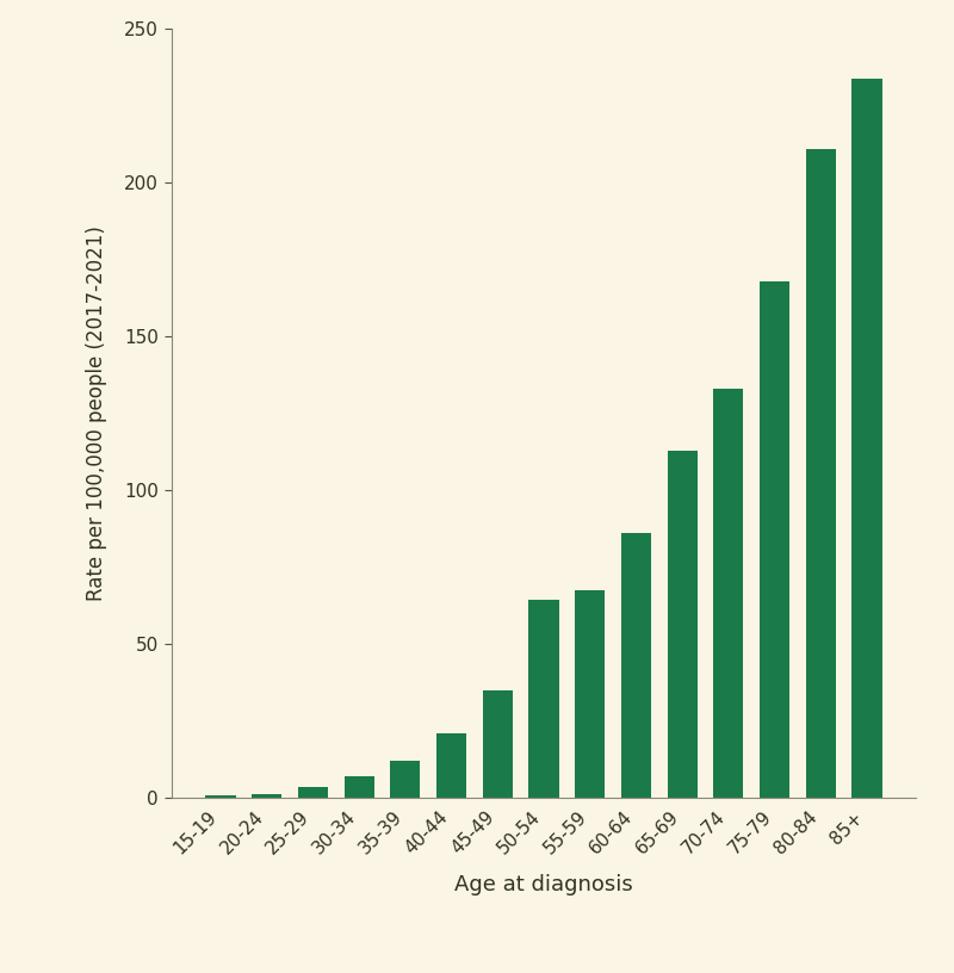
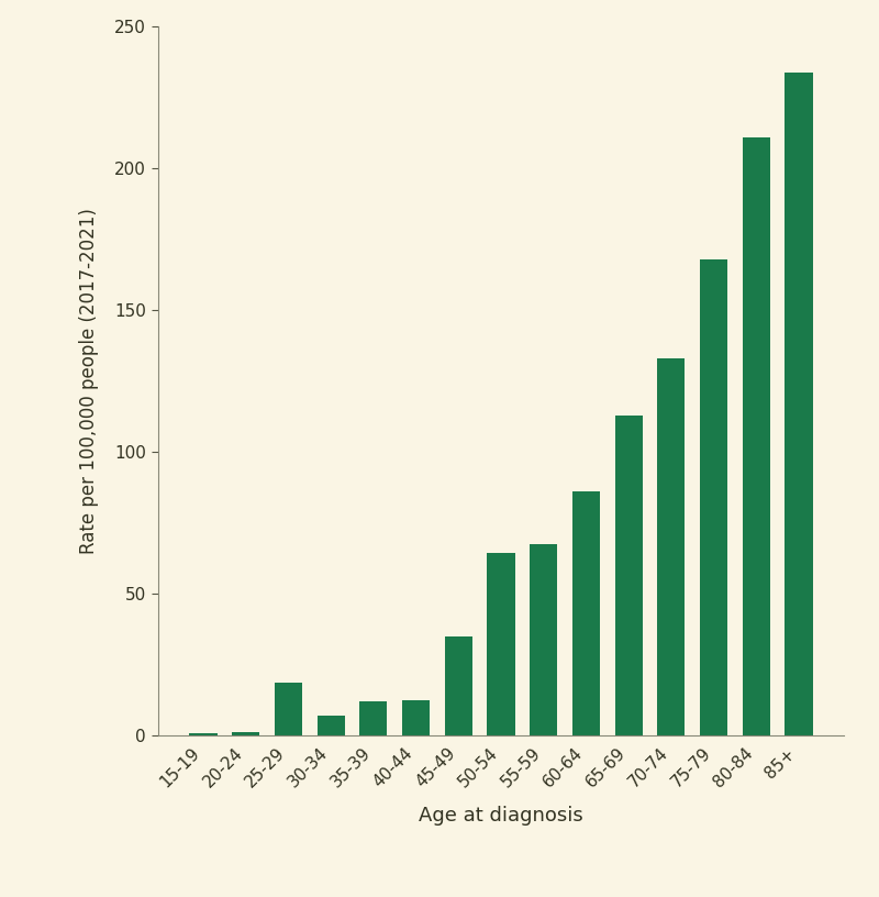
25-29: 3.5 -> 18.5
40-44: 21.0 -> 12.5
